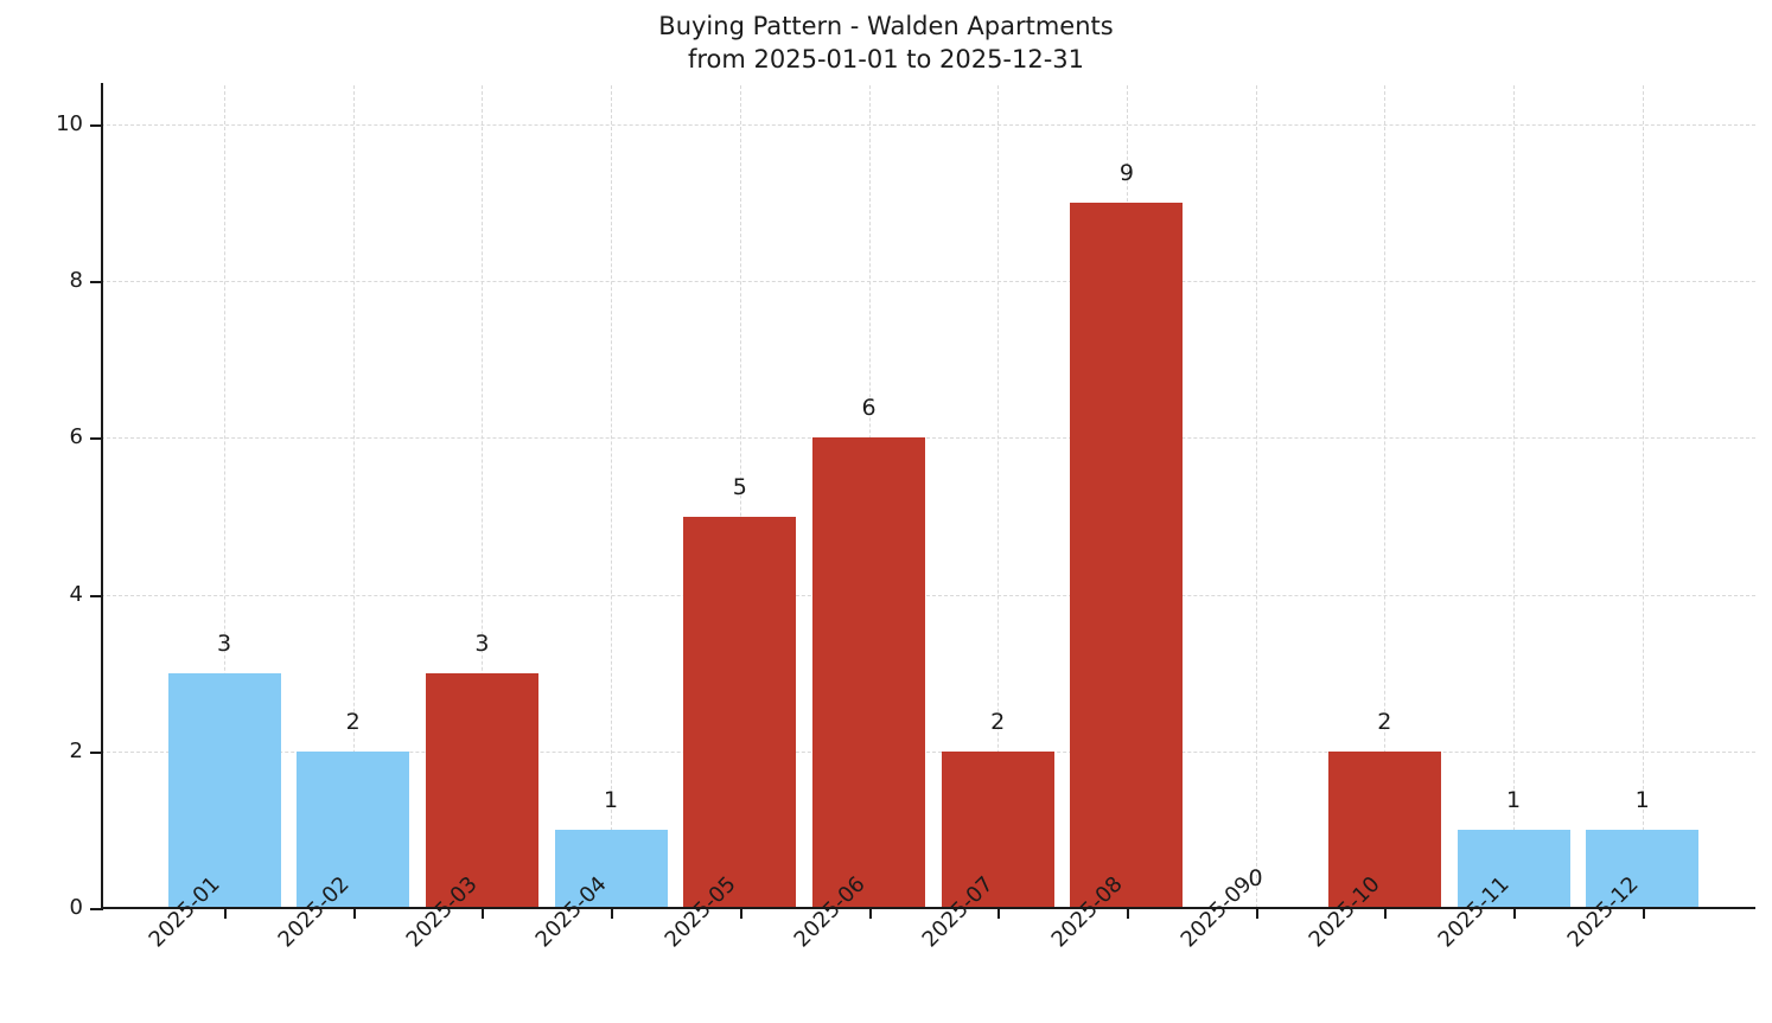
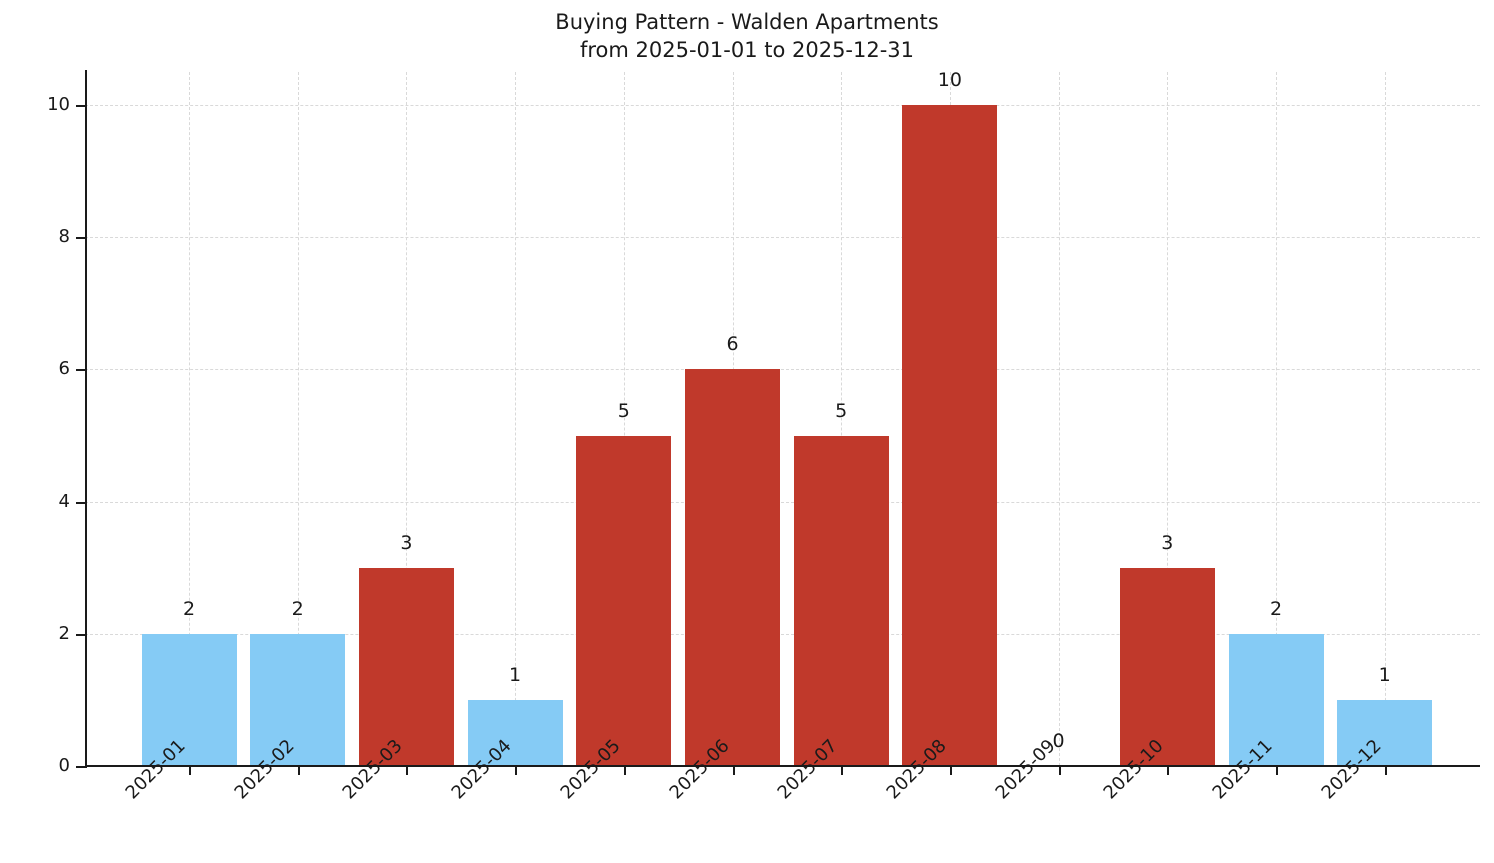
2025-01: 3 -> 2
2025-07: 2 -> 5
2025-08: 9 -> 10
2025-10: 2 -> 3
2025-11: 1 -> 2
